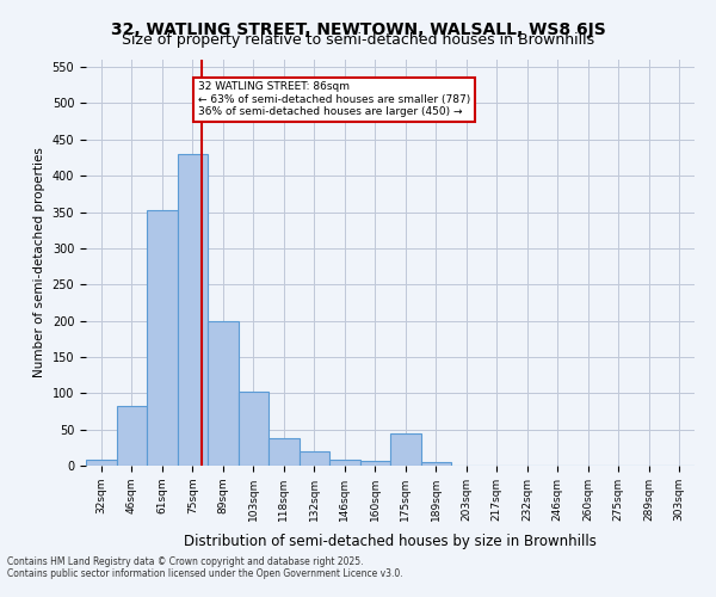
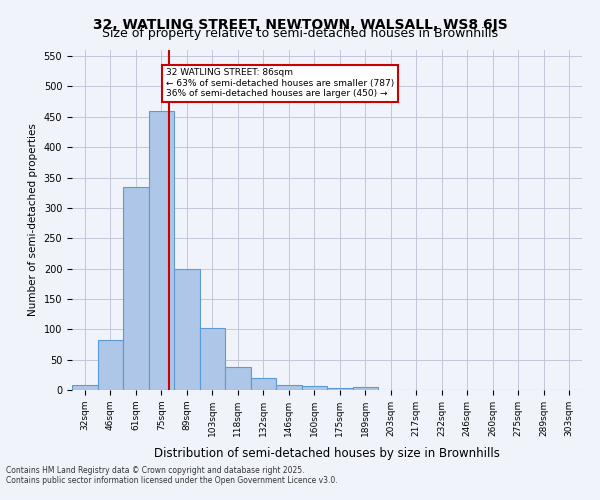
61sqm: 352 -> 335
75sqm: 430 -> 460
175sqm: 44 -> 3
